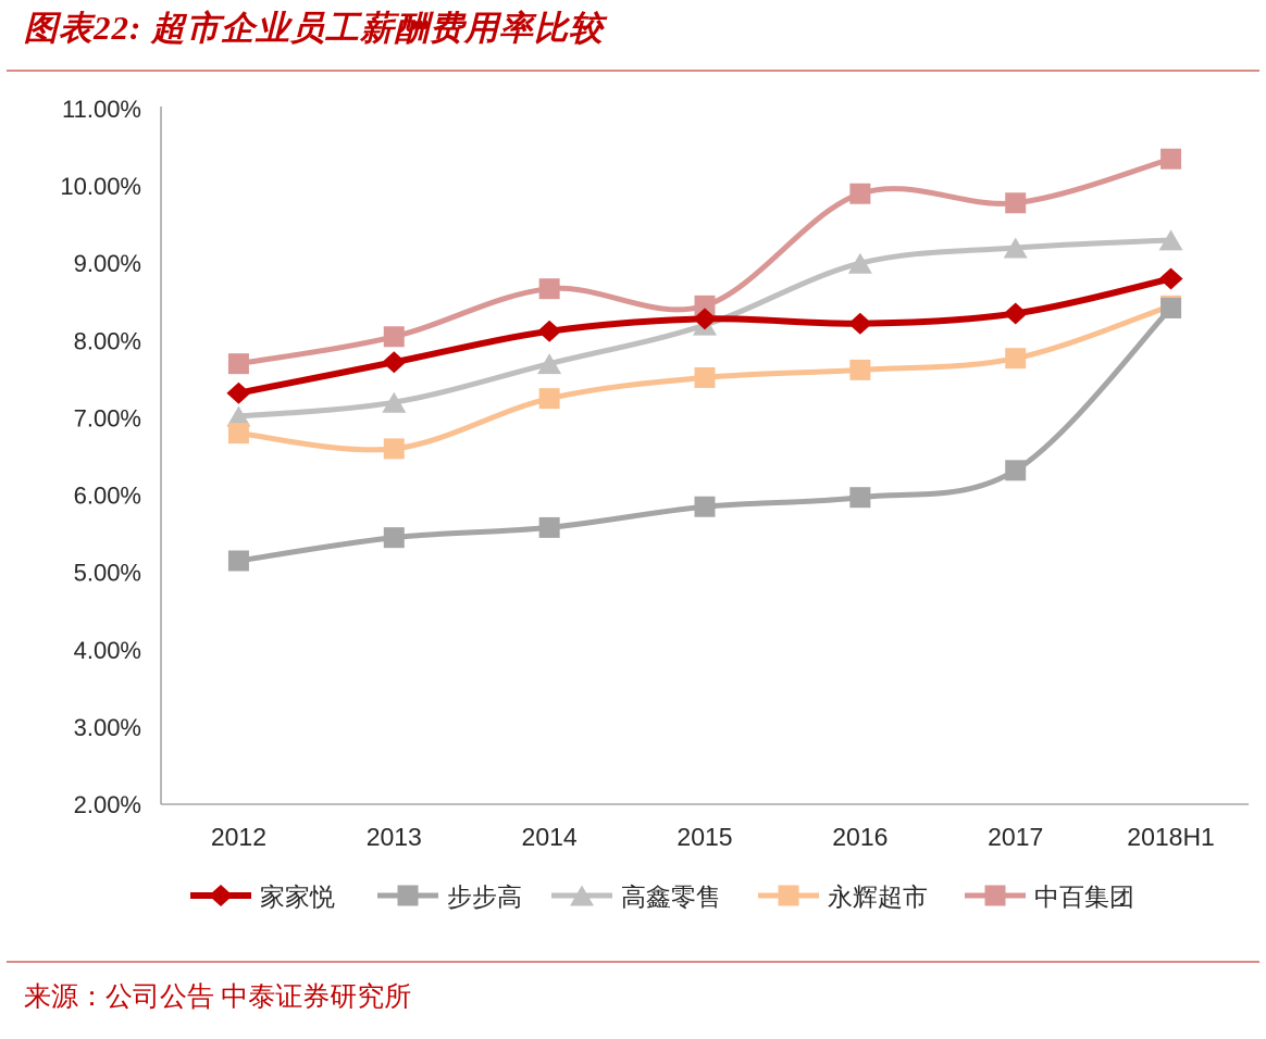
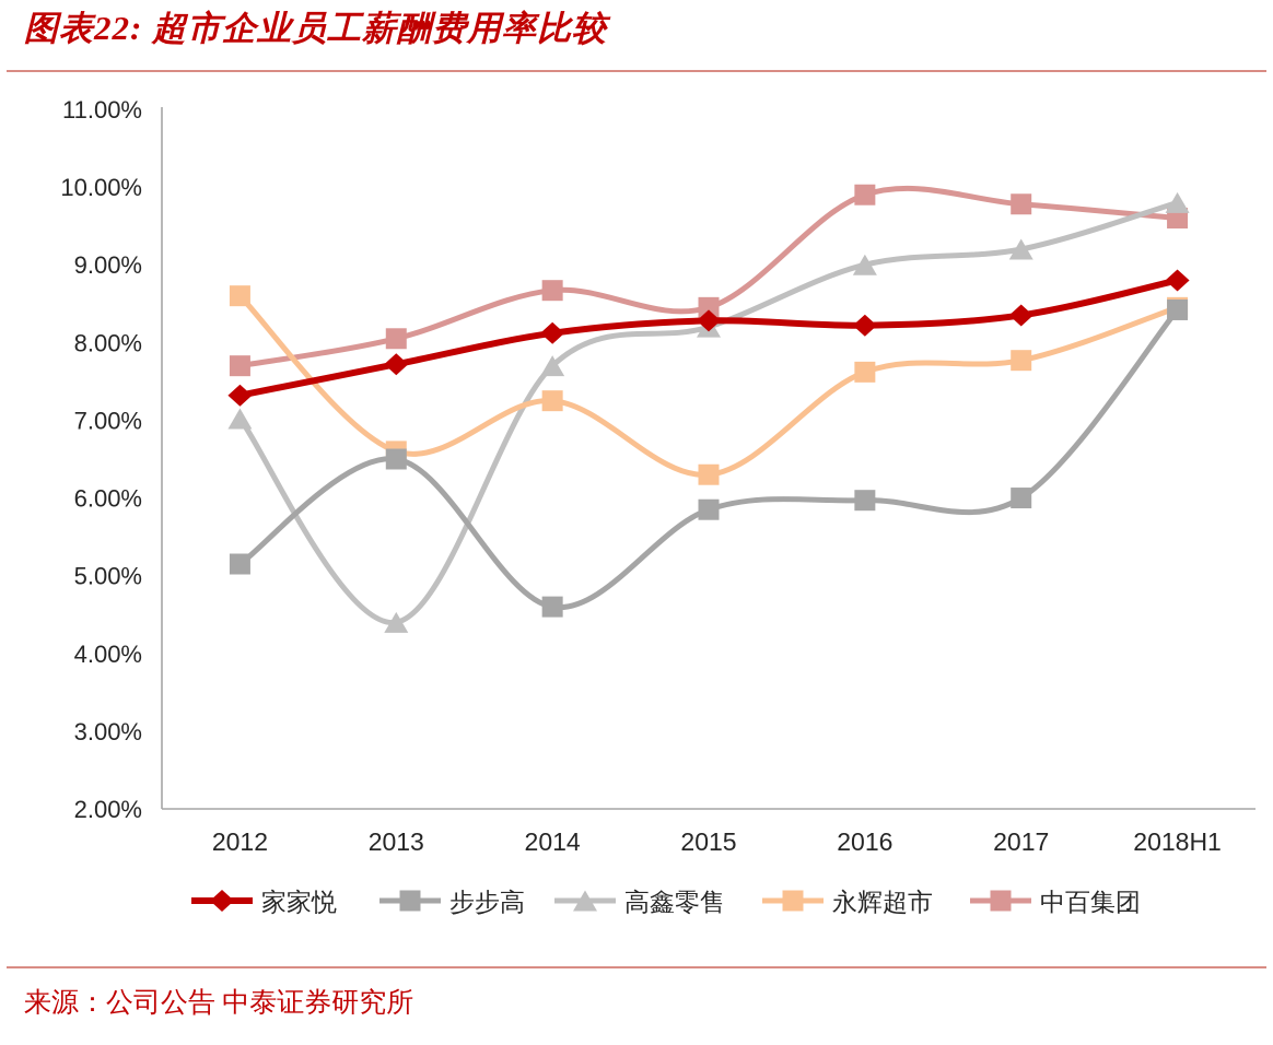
永辉超市/2012: 6.8% -> 8.6%
步步高/2013: 5.5% -> 6.5%
高鑫零售/2013: 7.2% -> 4.4%
步步高/2014: 5.6% -> 4.6%
永辉超市/2015: 7.5% -> 6.3%
步步高/2017: 6.3% -> 6.0%
高鑫零售/2018H1: 9.3% -> 9.8%
中百集团/2018H1: 10.3% -> 9.6%
